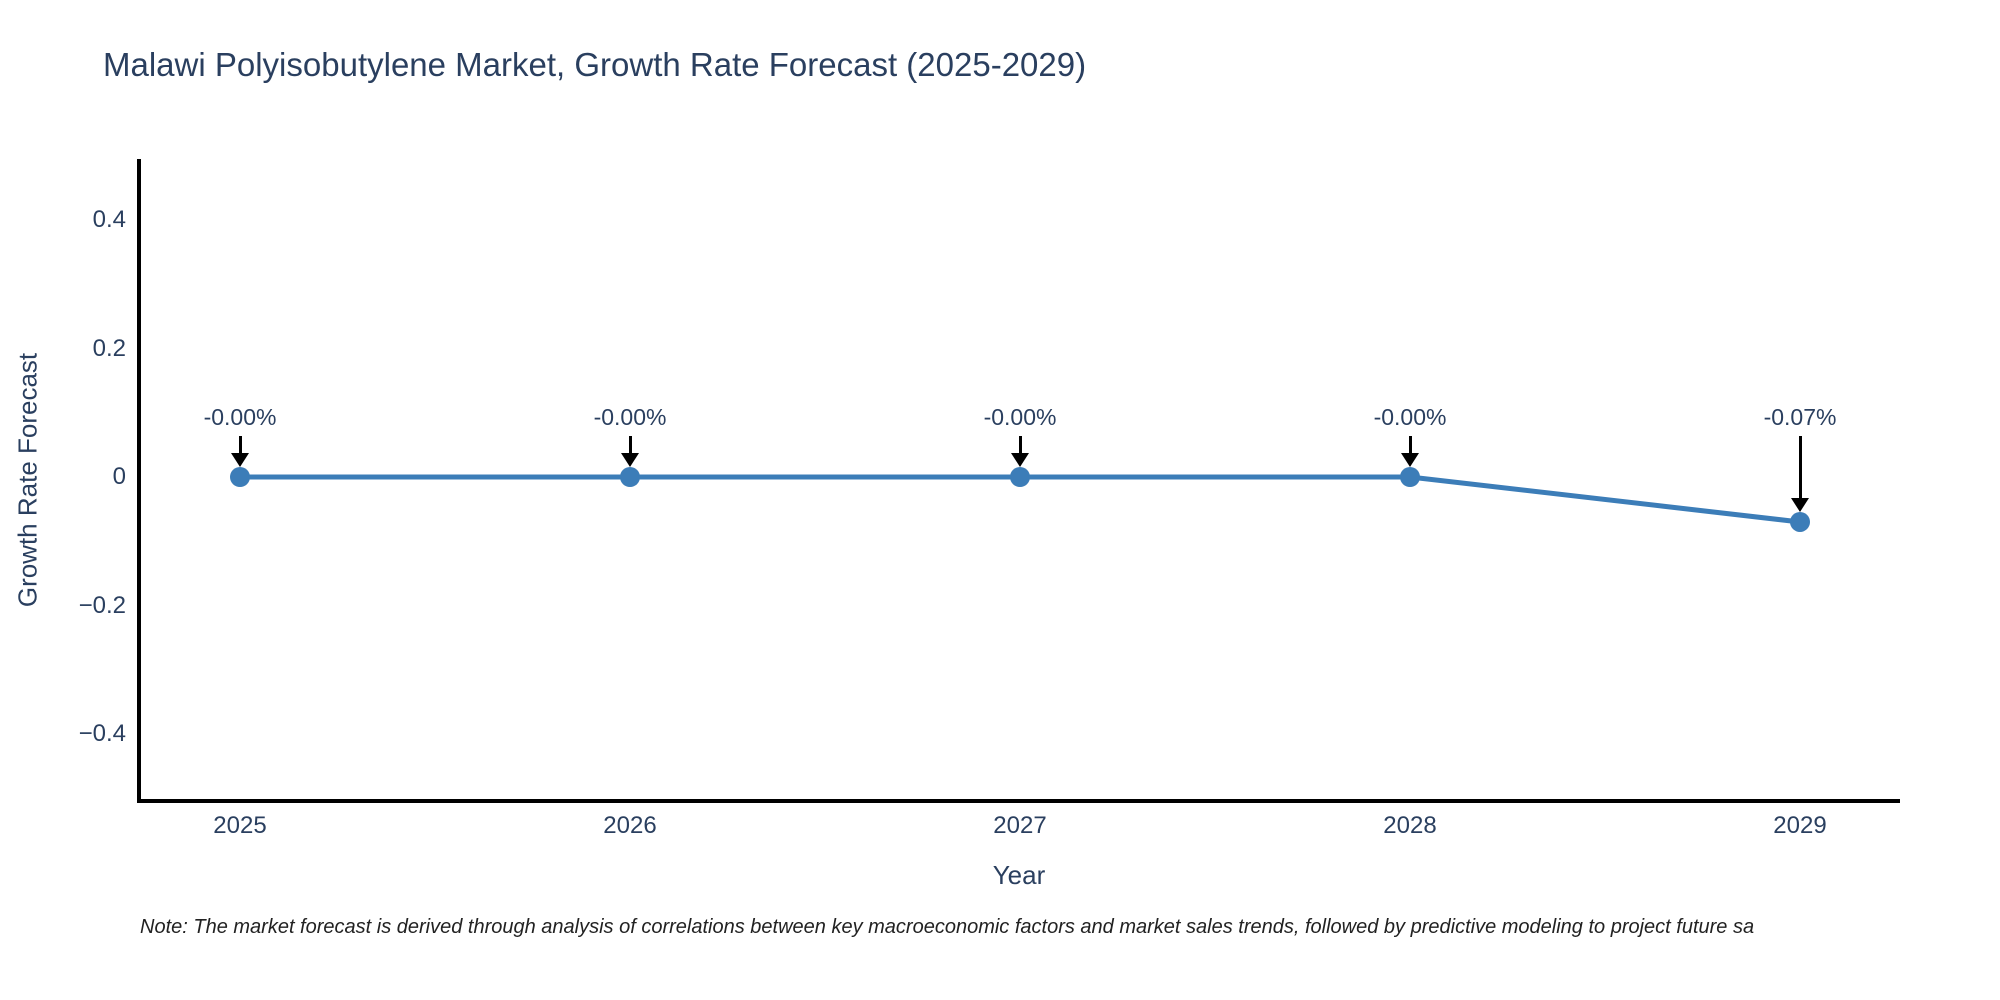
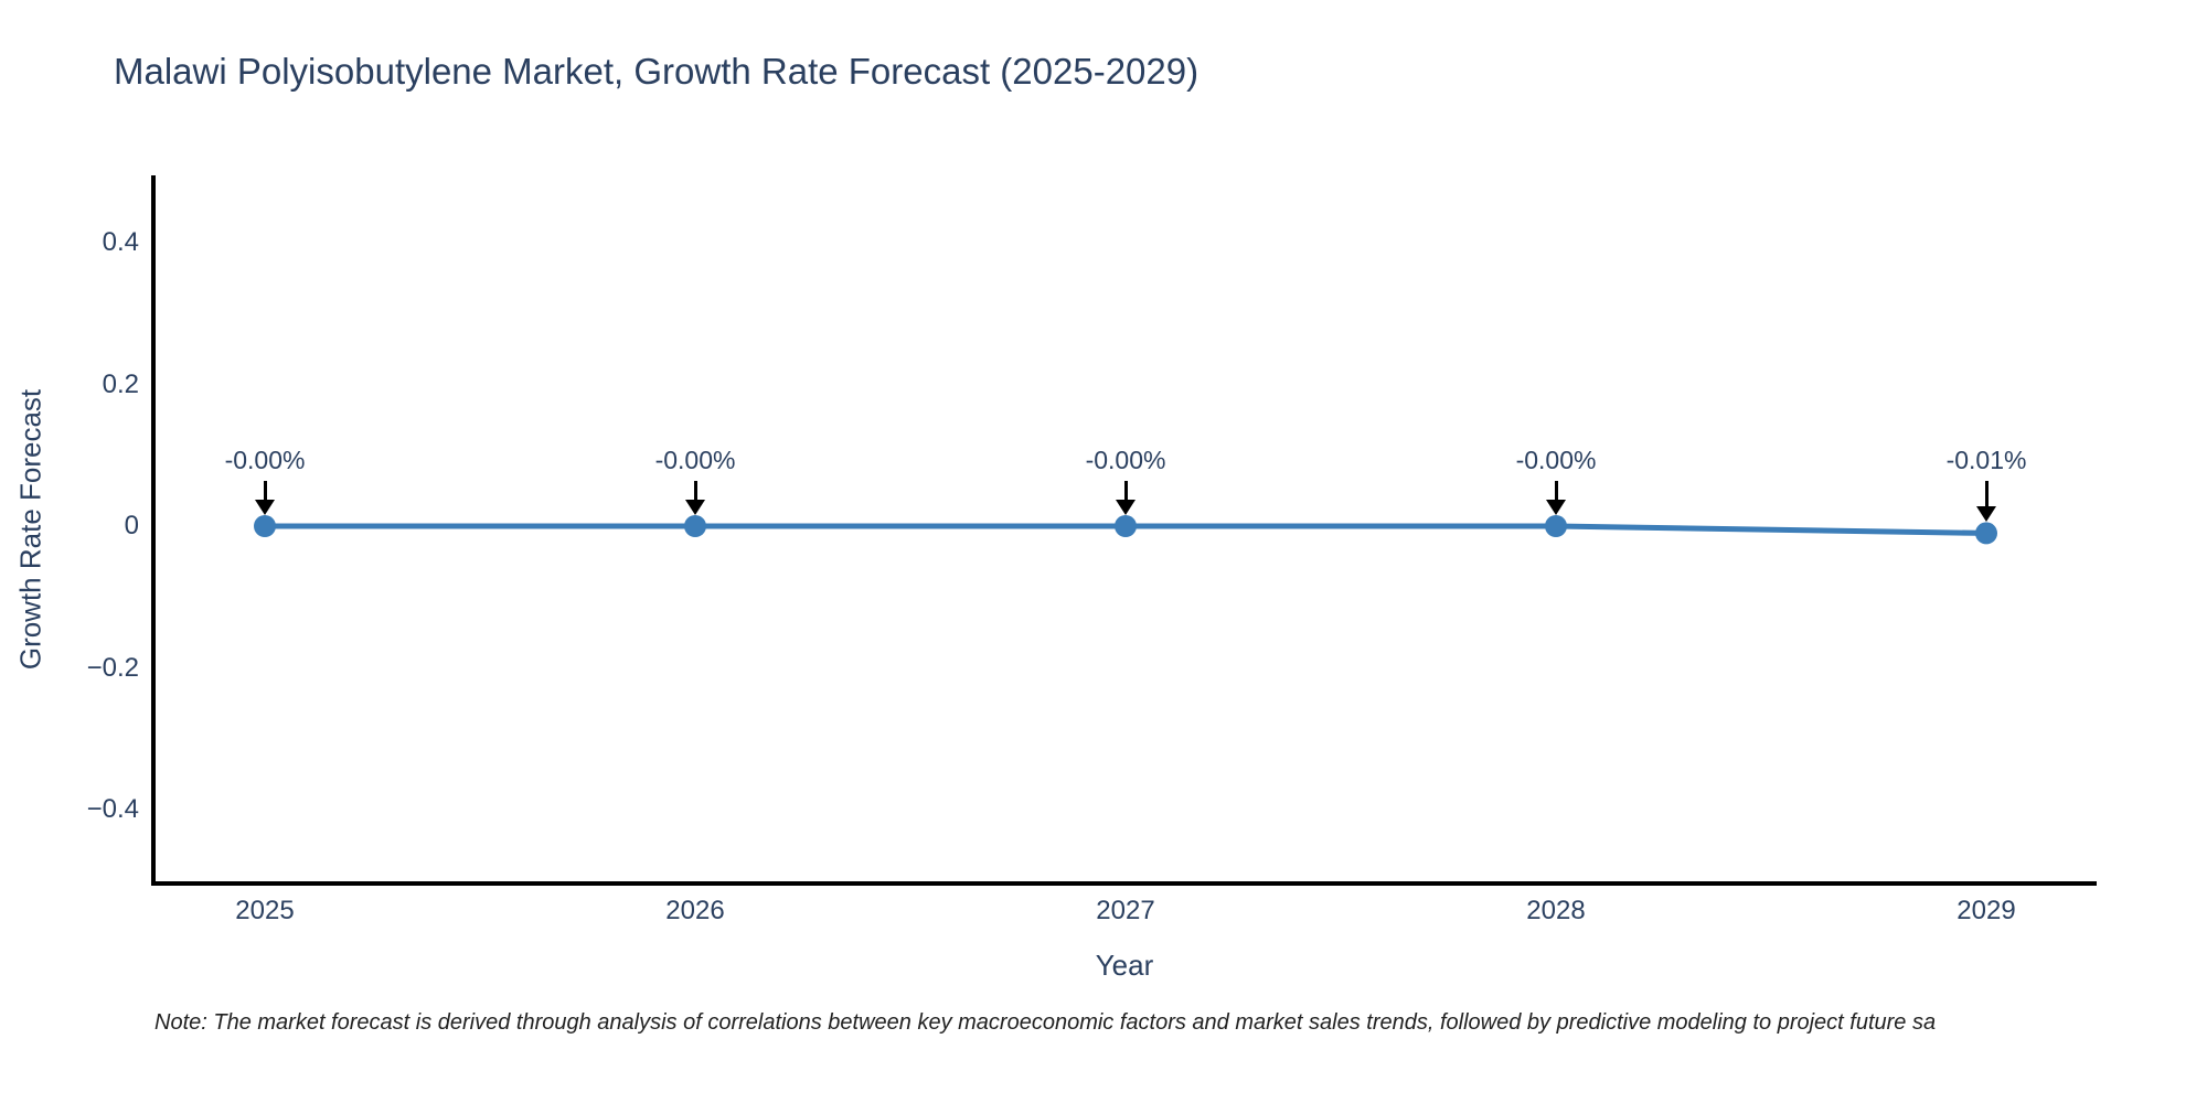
2029: -0.07% -> -0.01%
